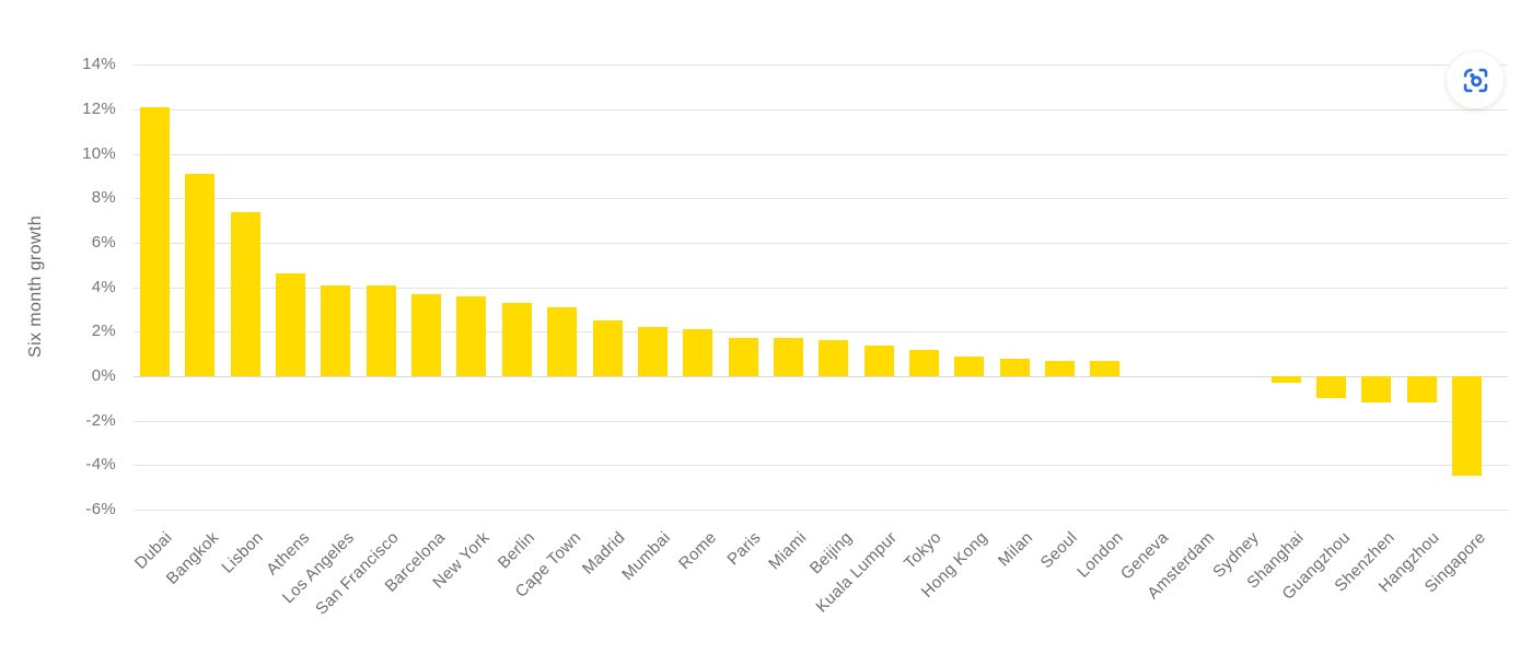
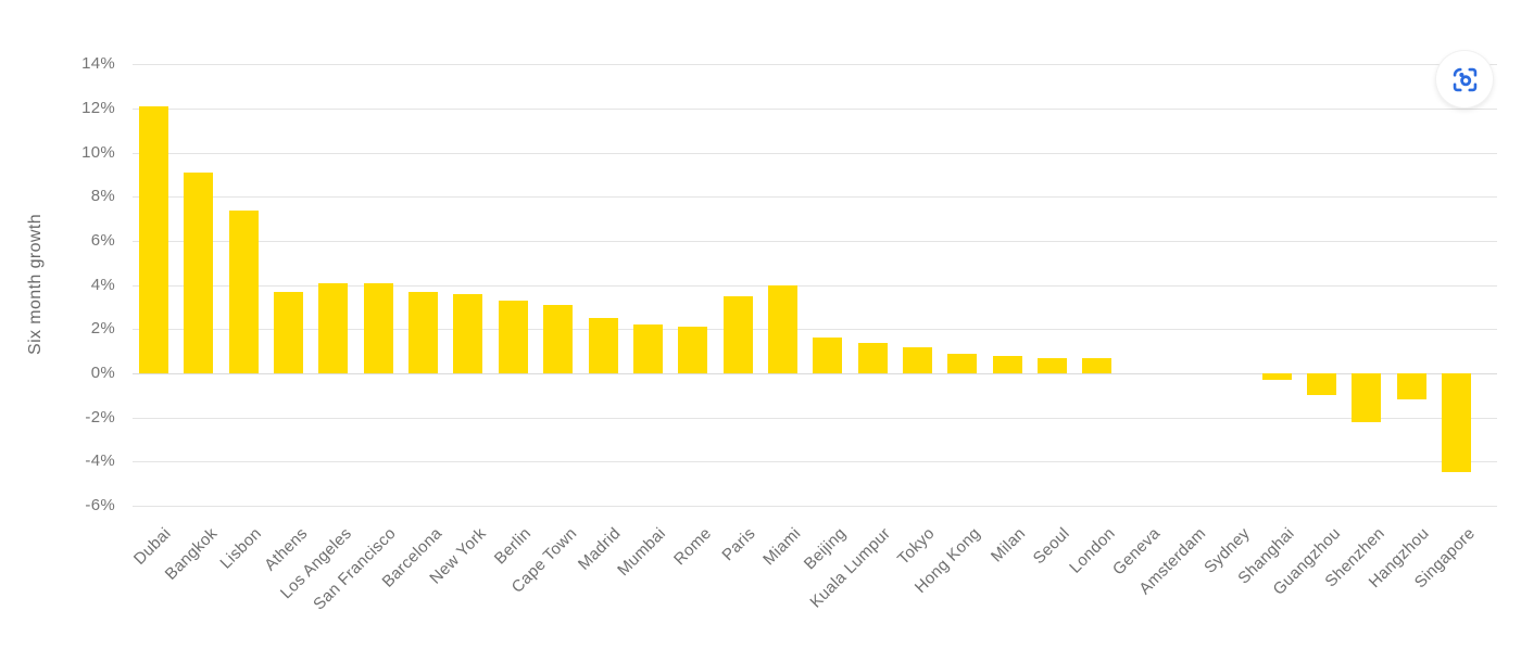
Athens: 4.6% -> 3.7%
Paris: 1.7% -> 3.5%
Miami: 1.7% -> 4.0%
Shenzhen: -1.2% -> -2.2%
